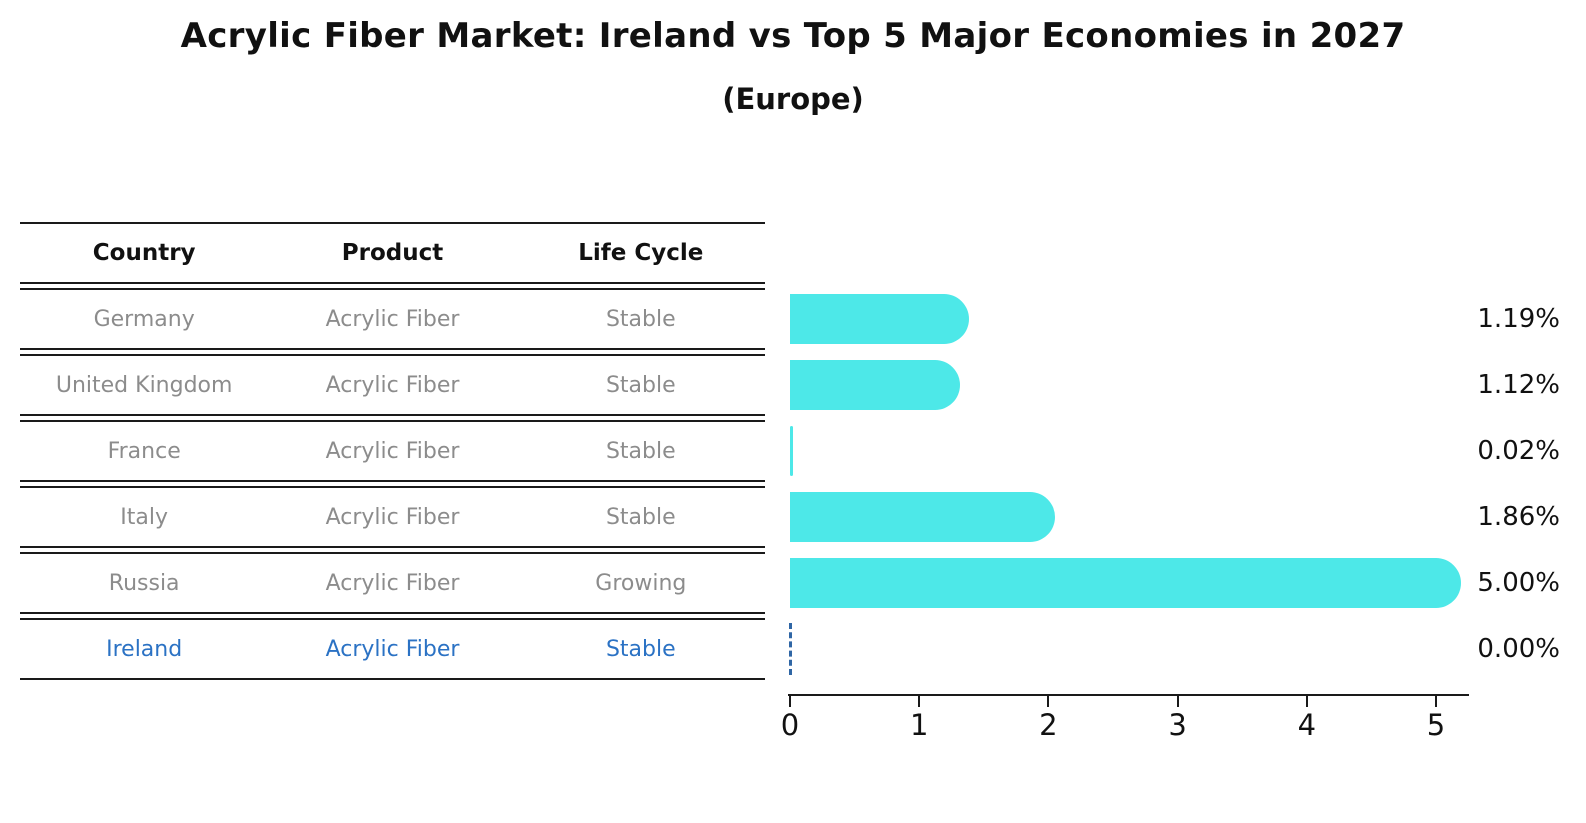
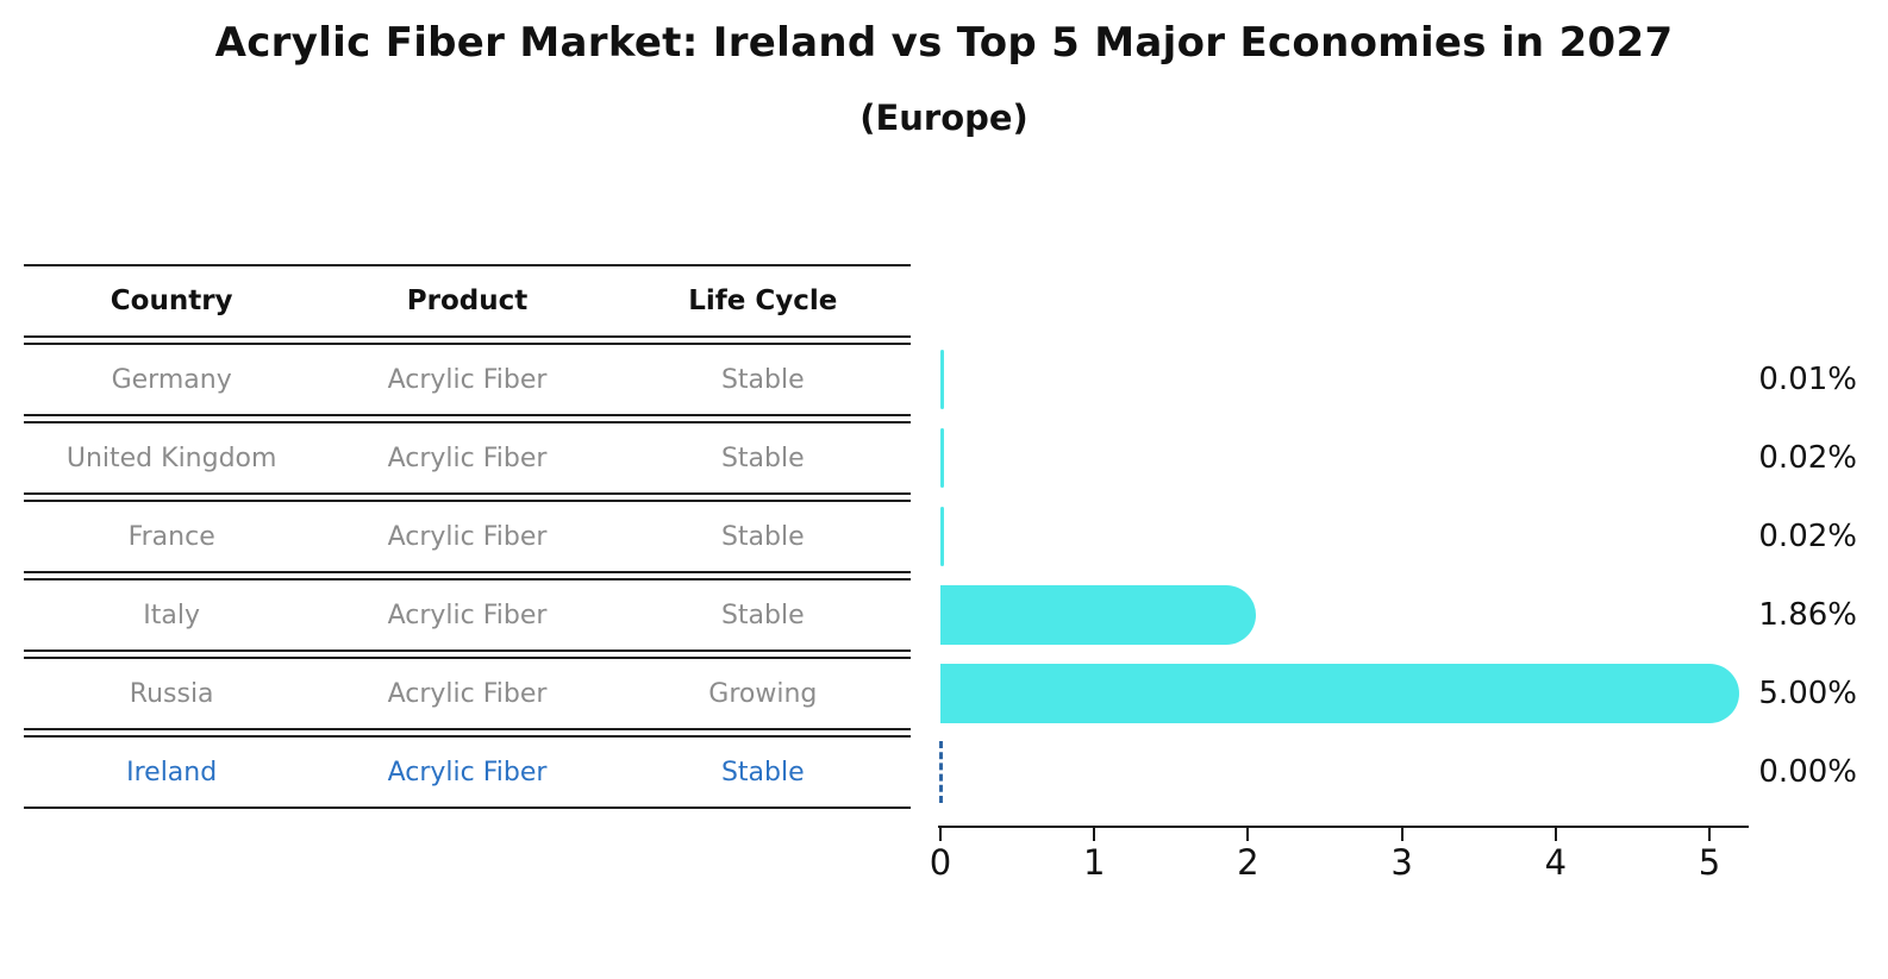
Germany: 1.19% -> 0.01%
United Kingdom: 1.12% -> 0.02%
